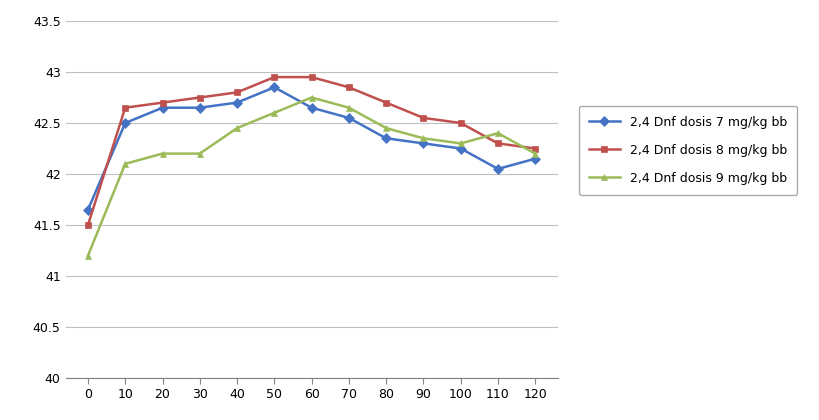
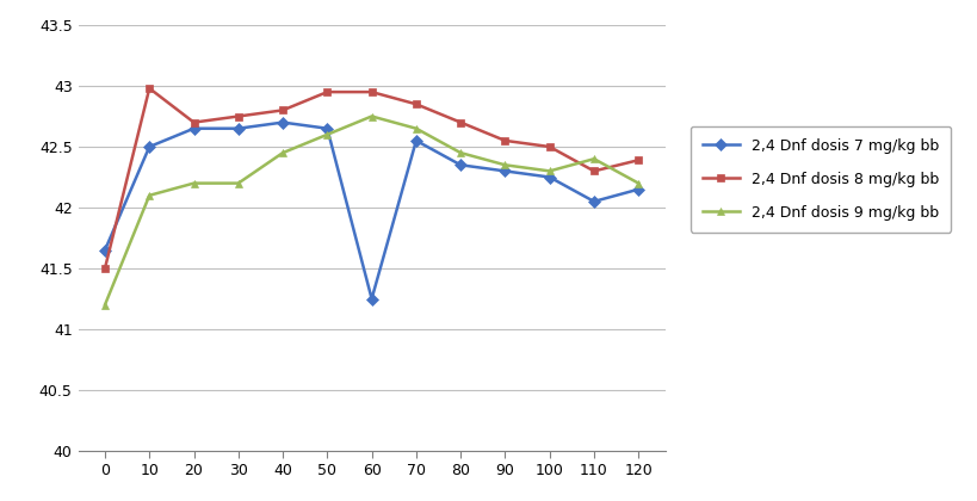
2,4 Dnf dosis 8 mg/kg bb/10: 42.65 -> 42.98
2,4 Dnf dosis 7 mg/kg bb/50: 42.85 -> 42.65
2,4 Dnf dosis 7 mg/kg bb/60: 42.65 -> 41.25
2,4 Dnf dosis 8 mg/kg bb/120: 42.25 -> 42.39
